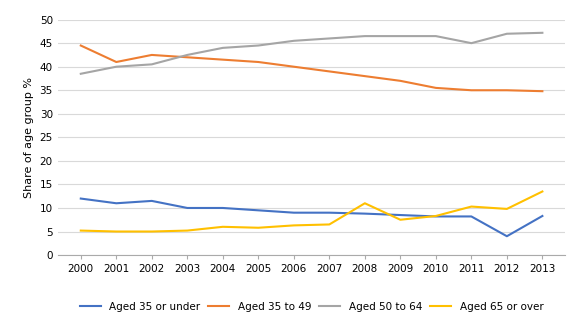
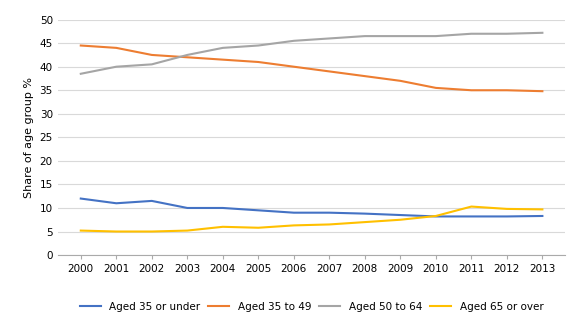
Aged 35 to 49/2001: 41.0 -> 44.0
Aged 65 or over/2008: 11.0 -> 7.0
Aged 50 to 64/2011: 45.0 -> 47.0
Aged 35 or under/2012: 4.0 -> 8.2
Aged 65 or over/2013: 13.5 -> 9.7
